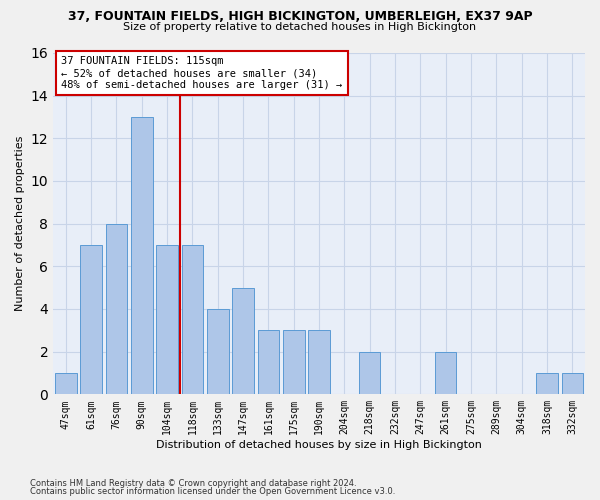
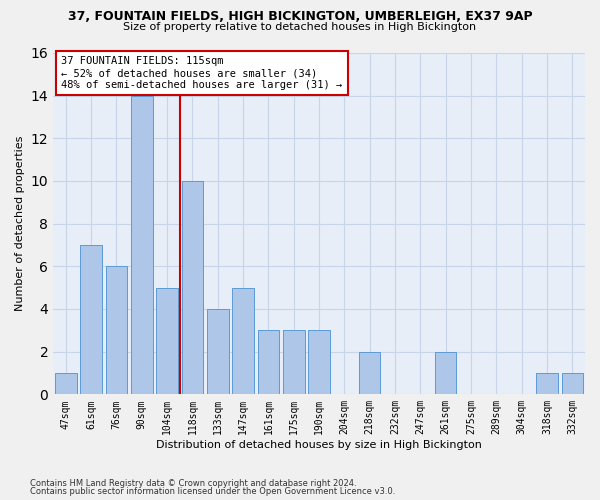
76sqm: 8 -> 6
90sqm: 13 -> 14
104sqm: 7 -> 5
118sqm: 7 -> 10
